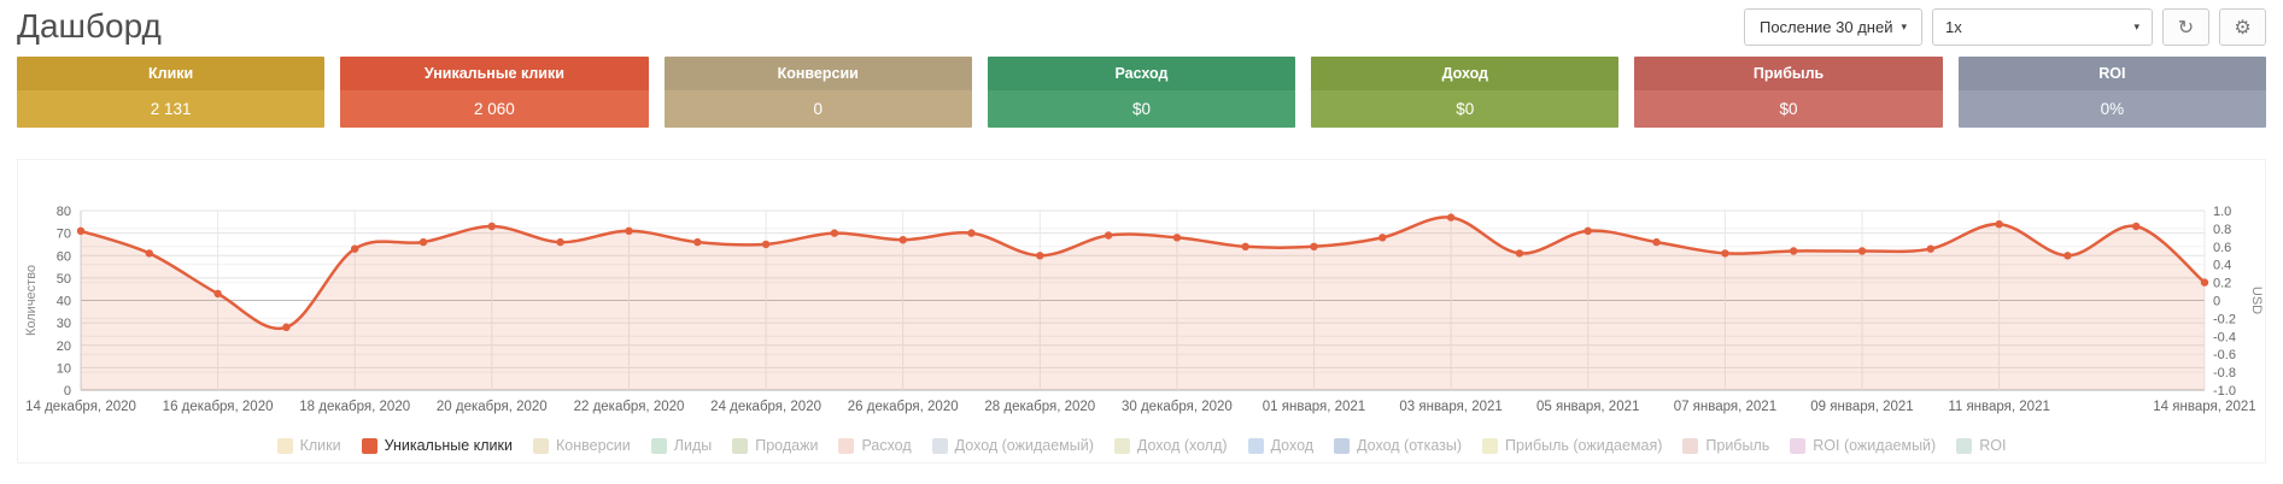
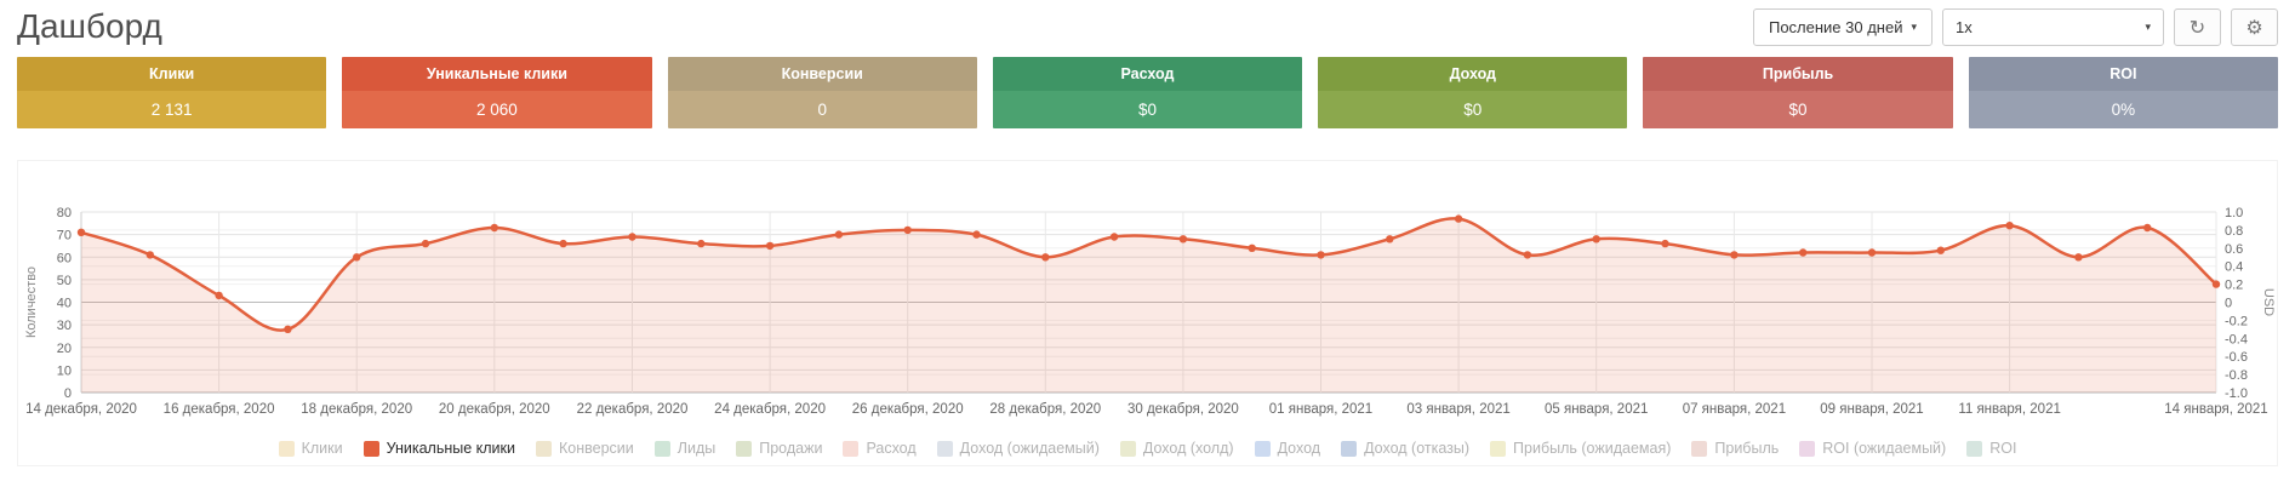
18 декабря, 2020: 63 -> 60
22 декабря, 2020: 71 -> 69
26 декабря, 2020: 67 -> 72
01 января, 2021: 64 -> 61
05 января, 2021: 71 -> 68
